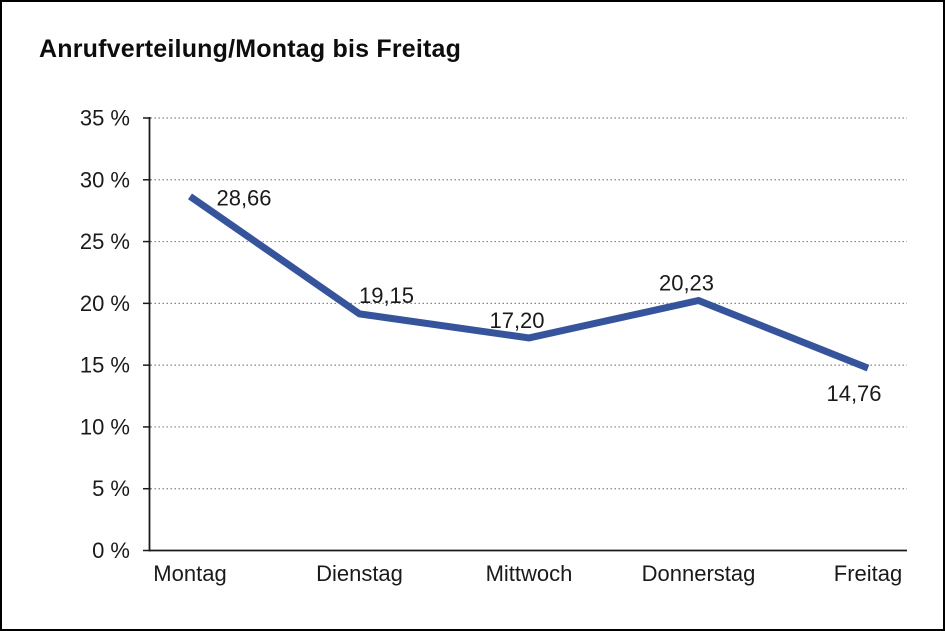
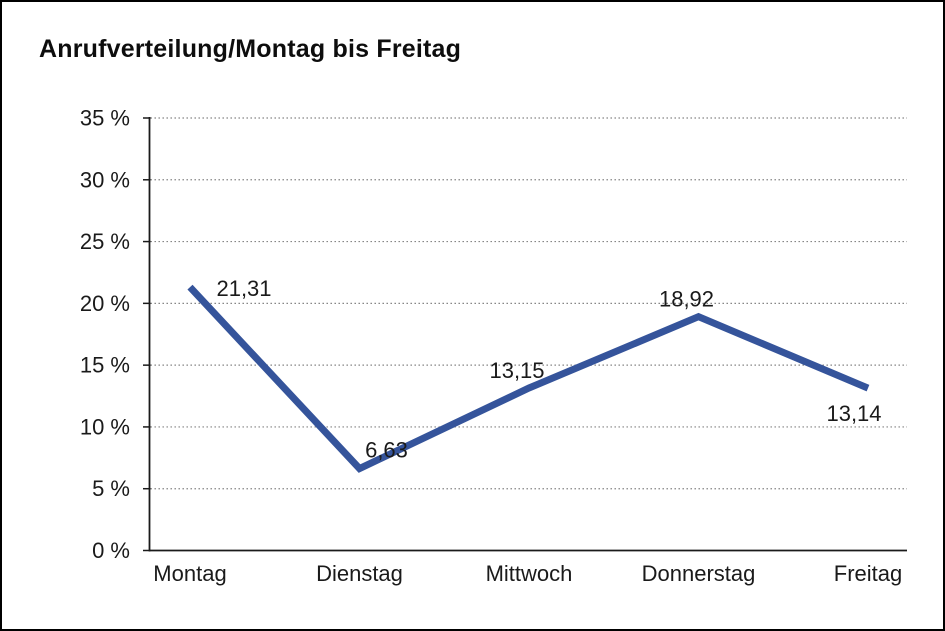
Montag: 28,66 -> 21,31
Dienstag: 19,15 -> 6,63
Mittwoch: 17,20 -> 13,15
Donnerstag: 20,23 -> 18,92
Freitag: 14,76 -> 13,14
